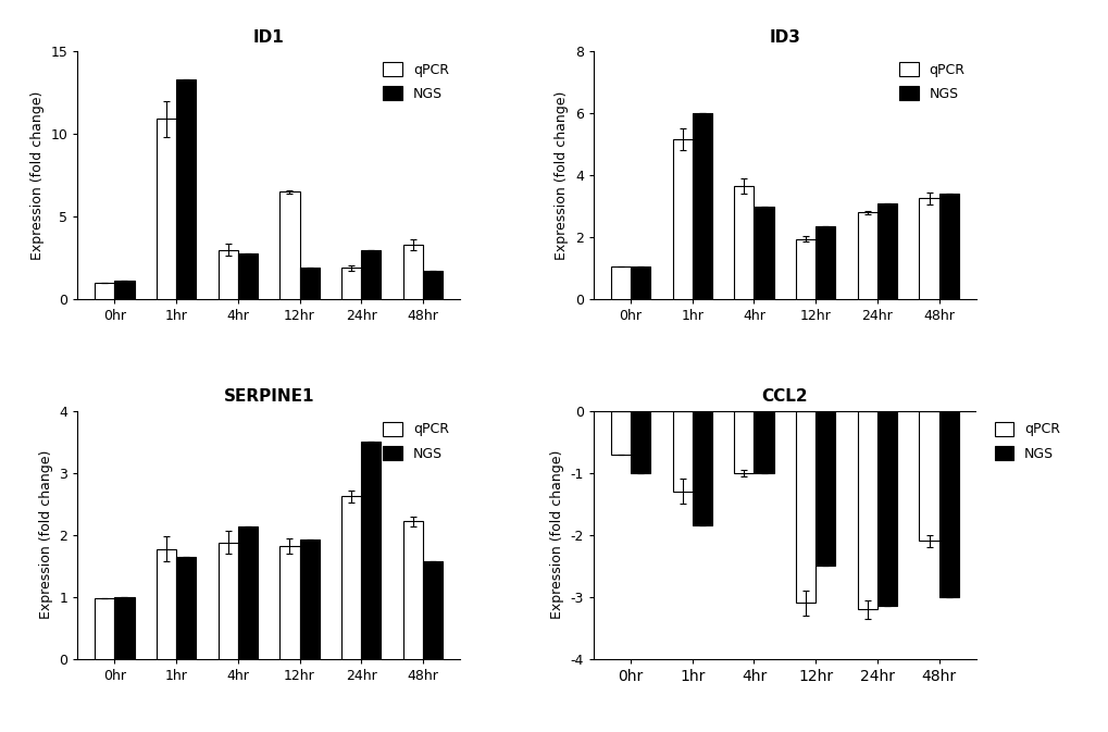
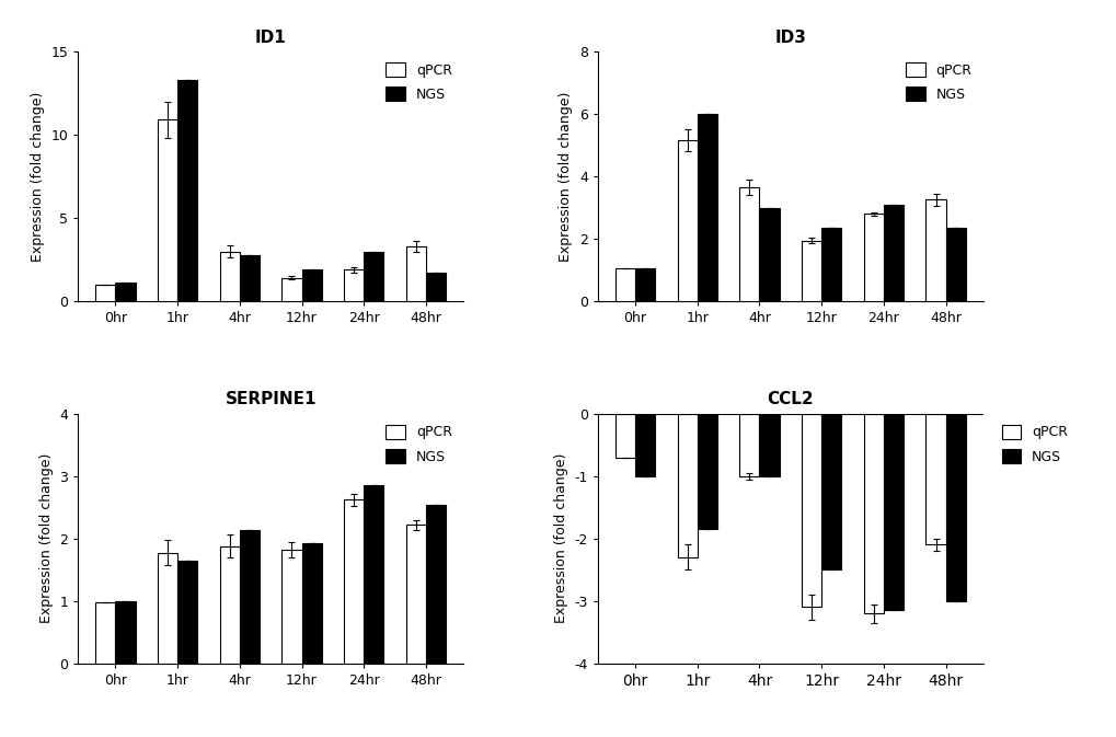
ID1/qPCR/12hr: 6.5 -> 1.4
ID3/NGS/48hr: 3.40 -> 2.35
SERPINE1/NGS/24hr: 3.50 -> 2.85
SERPINE1/NGS/48hr: 1.58 -> 2.53
CCL2/qPCR/1hr: -1.3 -> -2.3
